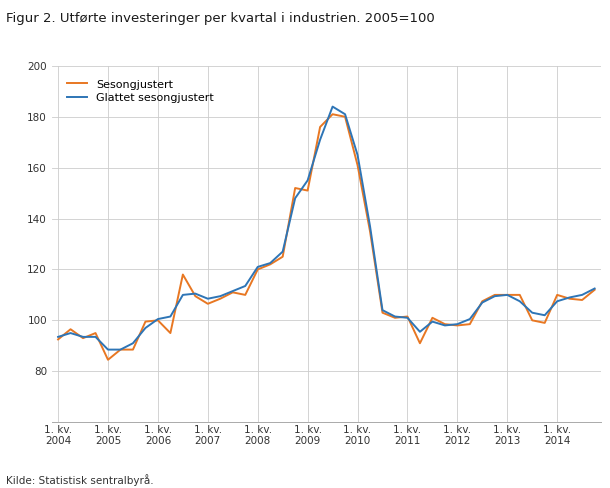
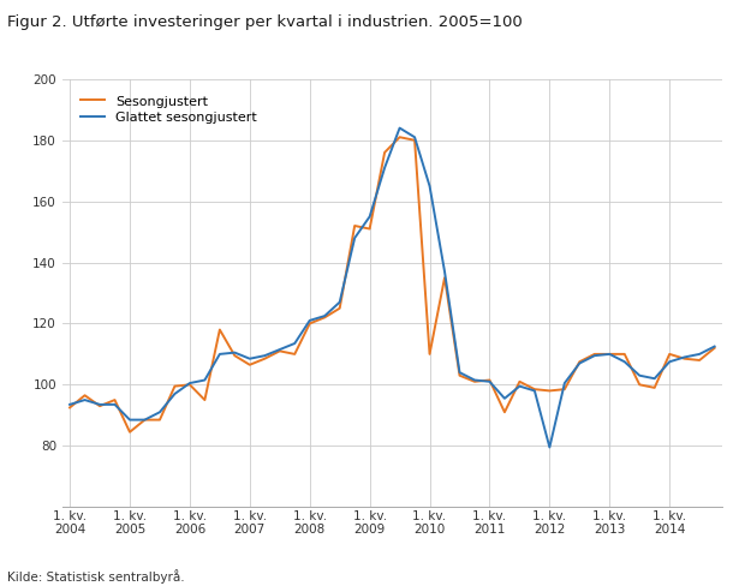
Sesongjustert/1. kv. 2010: 161.0 -> 110.0
Glattet sesongjustert/1. kv. 2012: 98.5 -> 79.5
